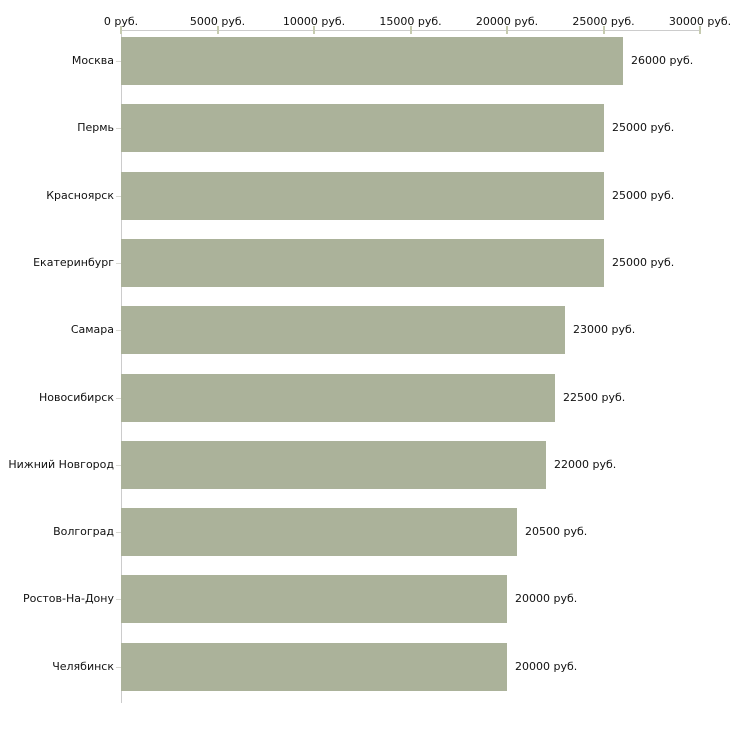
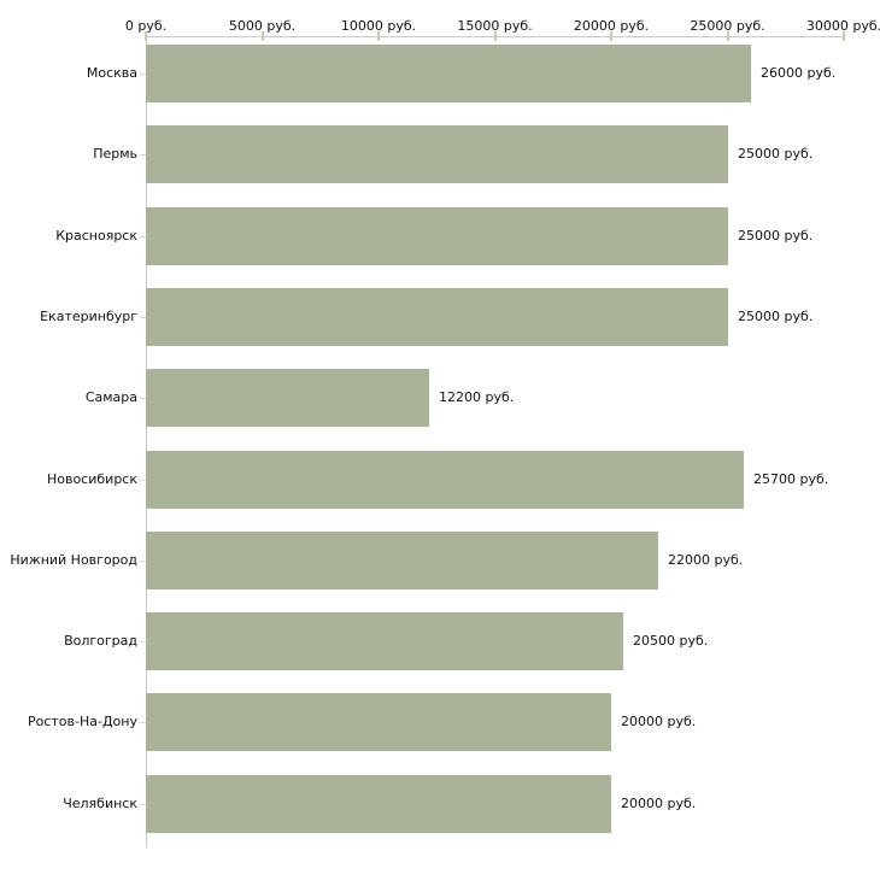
Самара: 23000 -> 12200
Новосибирск: 22500 -> 25700
